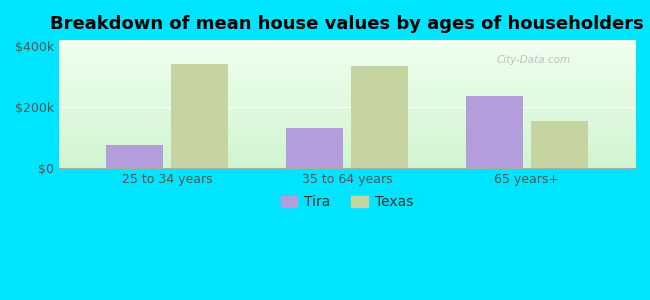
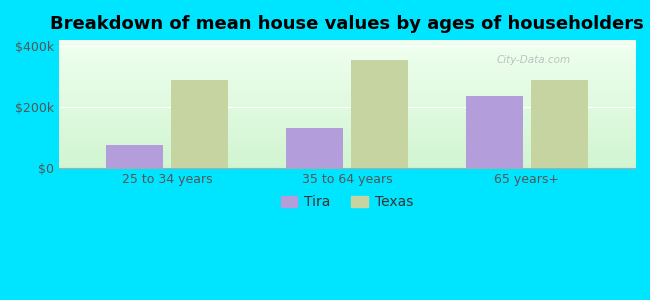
Texas/25 to 34 years: $340k -> $290k
Texas/35 to 64 years: $335k -> $355k
Texas/65 years+: $155k -> $290k
